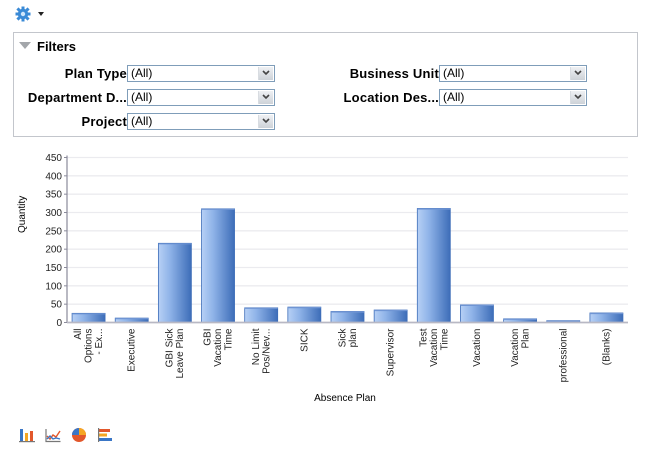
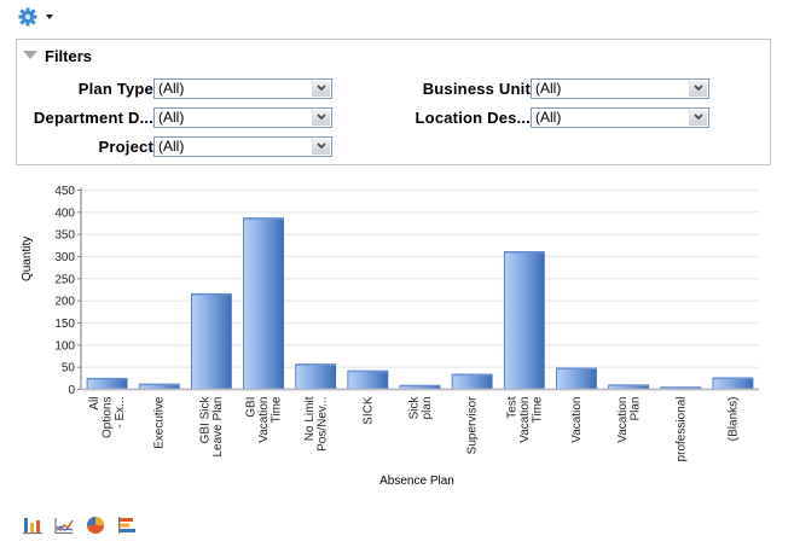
GBI Vacation Time: 310 -> 390
No Limit Pos/Nev...: 40 -> 60
Sick plan: 30 -> 10
